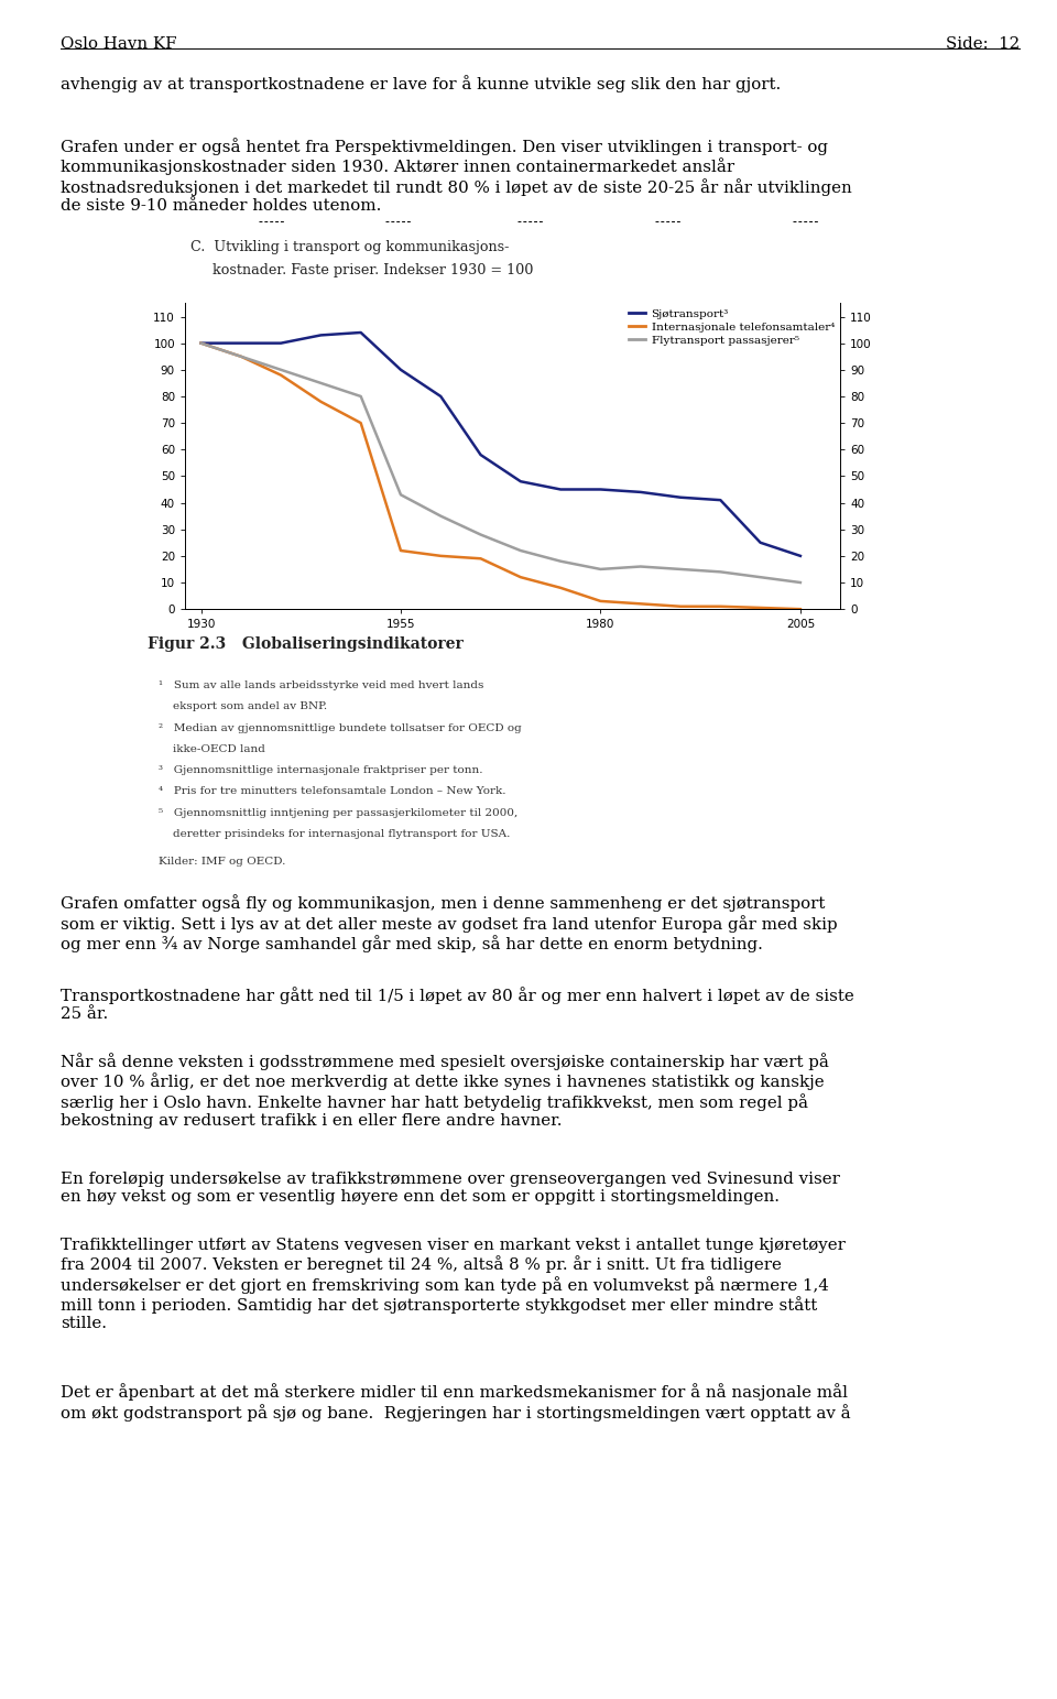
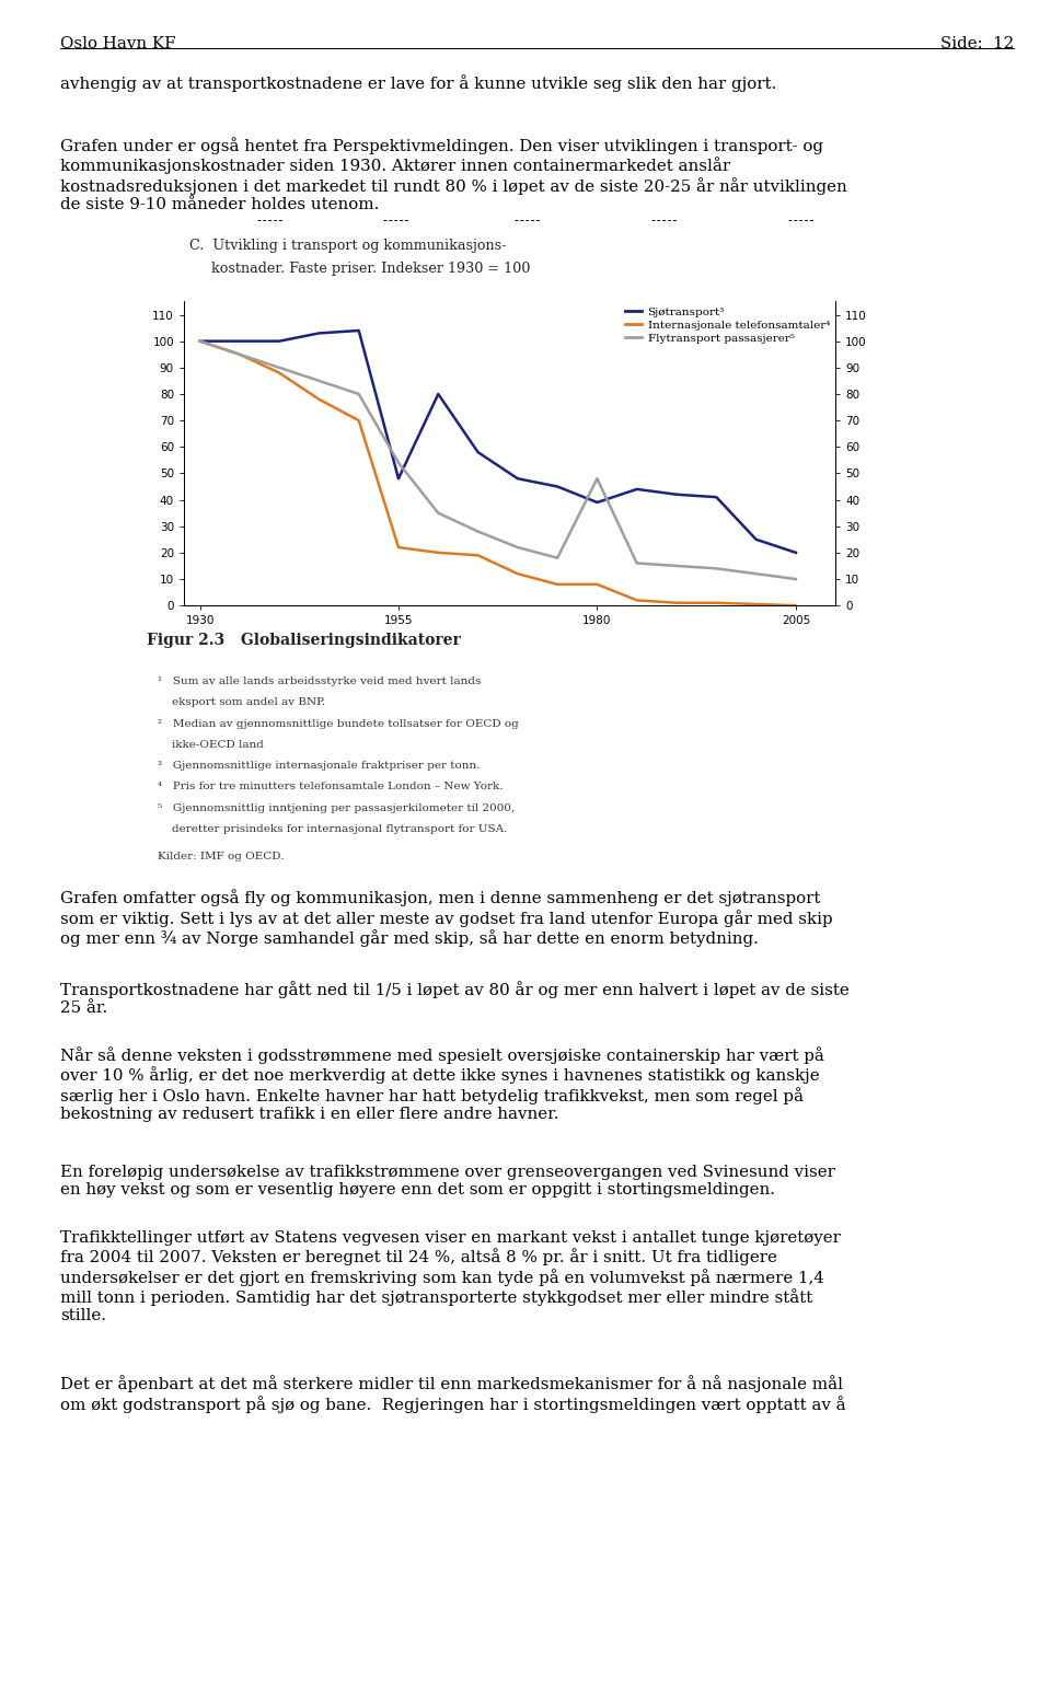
Sjøtransport³/1955: 90 -> 48
Flytransport passasjerer⁵/1955: 43 -> 54
Sjøtransport³/1980: 45 -> 39
Internasjonale telefonsamtaler⁴/1980: 3.0 -> 8.0
Flytransport passasjerer⁵/1980: 15 -> 48
